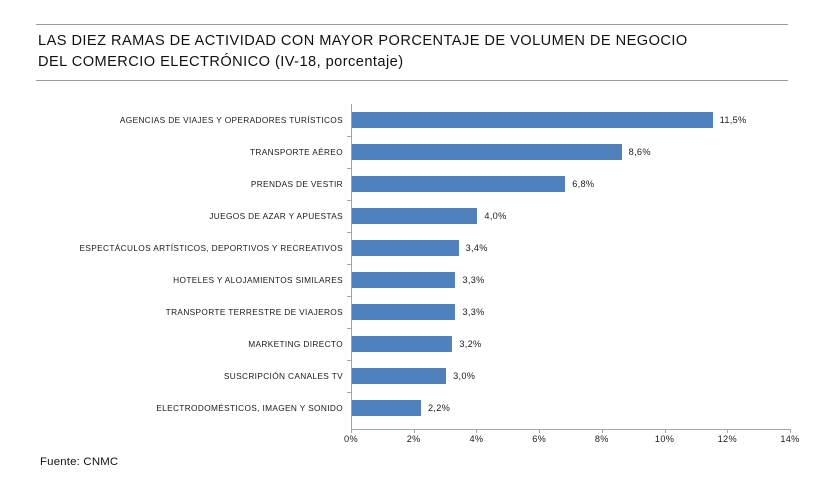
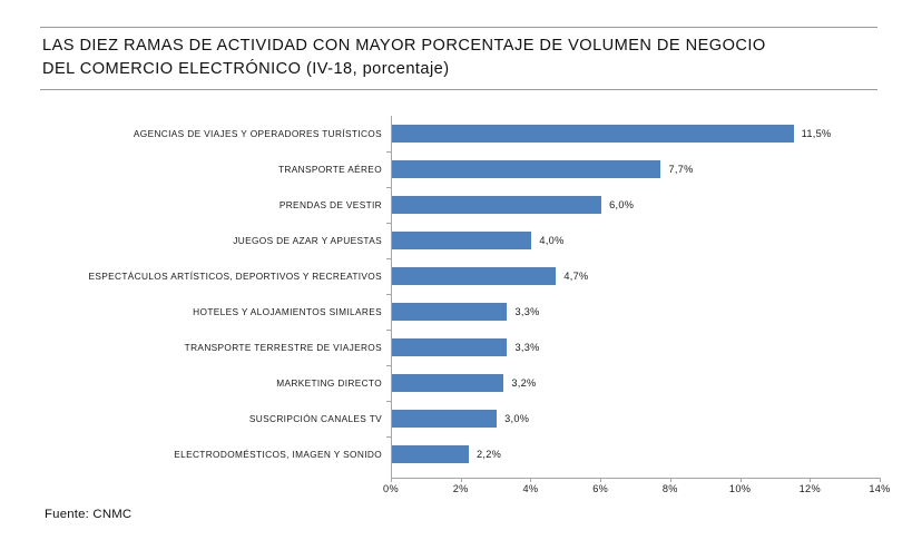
TRANSPORTE AÉREO: 8,6% -> 7,7%
PRENDAS DE VESTIR: 6,8% -> 6,0%
ESPECTÁCULOS ARTÍSTICOS, DEPORTIVOS Y RECREATIVOS: 3,4% -> 4,7%
